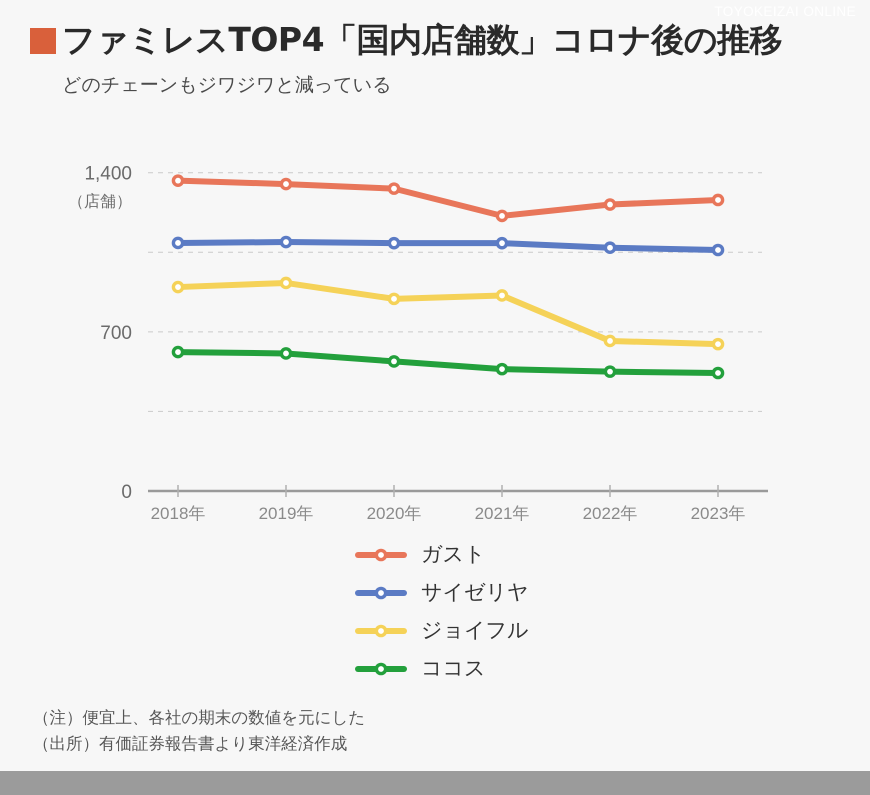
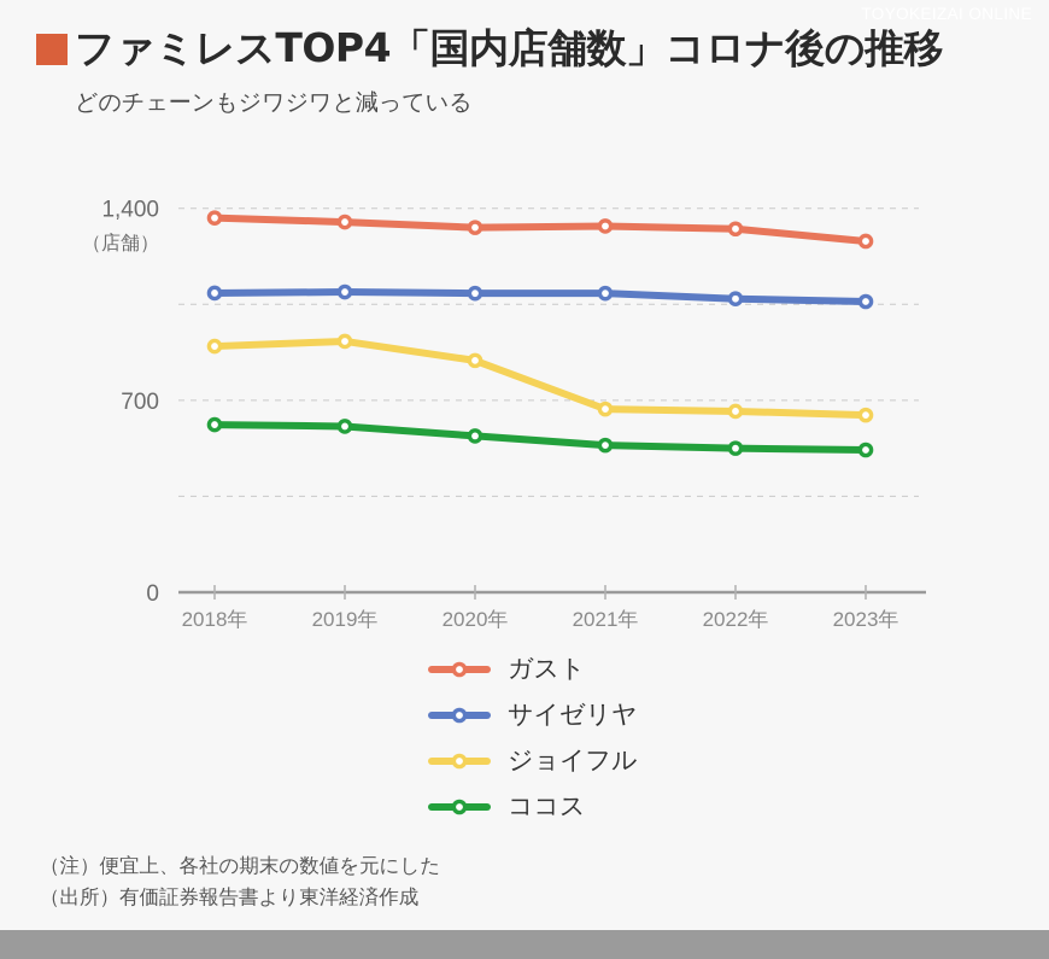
ガスト/2021年: 1210 -> 1340
ジョイフル/2021年: 860 -> 670
ガスト/2022年: 1260 -> 1320
